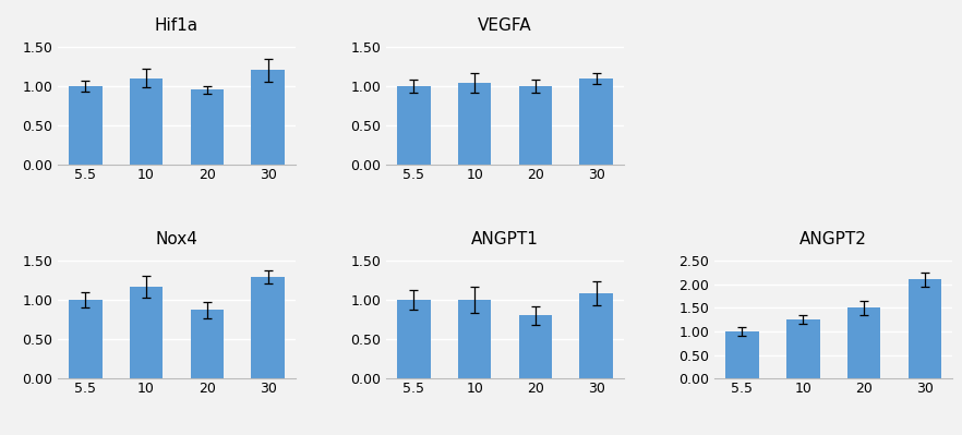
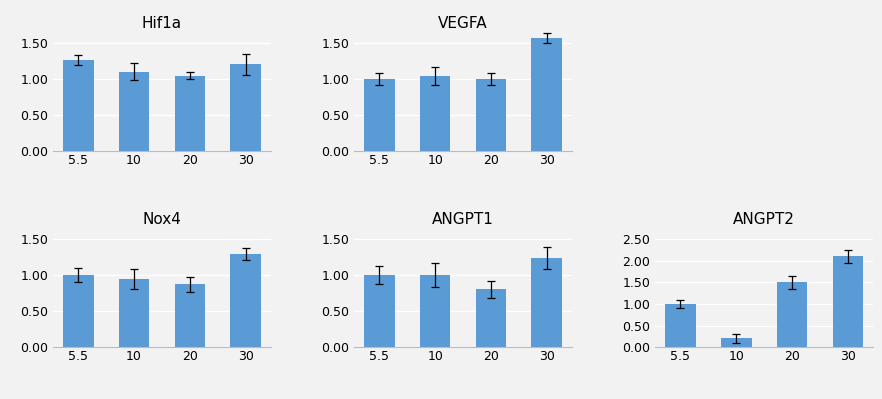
Hif1a/5.5: 1.00 -> 1.26
Hif1a/20: 0.95 -> 1.04
VEGFA/30: 1.09 -> 1.56
Nox4/10: 1.17 -> 0.94
ANGPT1/30: 1.08 -> 1.24
ANGPT2/10: 1.25 -> 0.20
